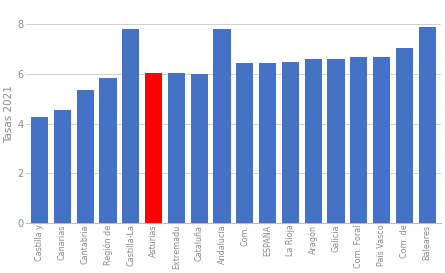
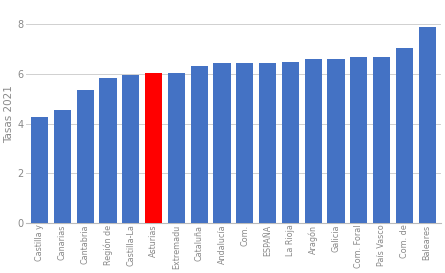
Castilla-La: 7.80 -> 5.95
Cataluña: 6.00 -> 6.30
Andalucía: 7.80 -> 6.42
